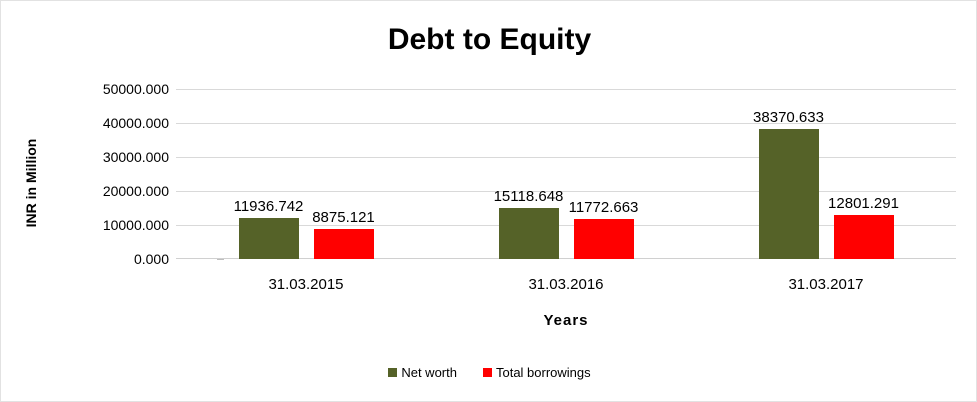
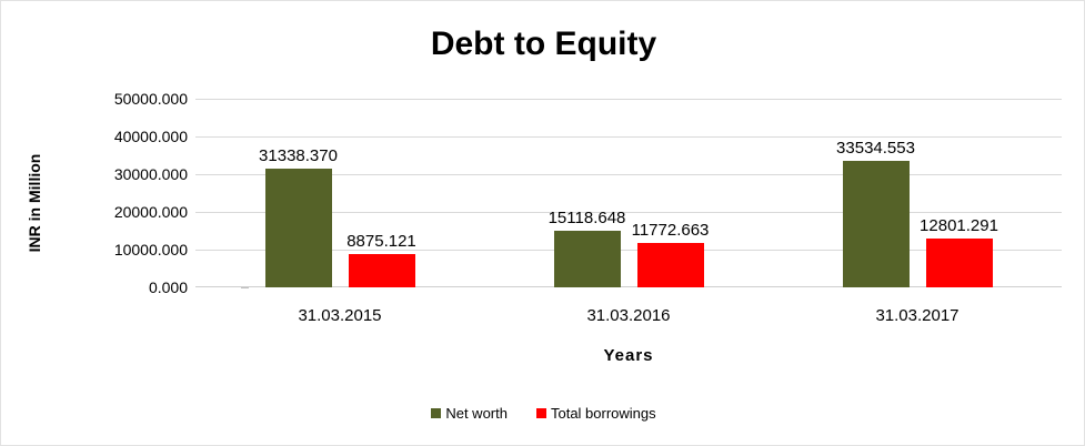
Net worth/31.03.2015: 11936.742 -> 31338.370
Net worth/31.03.2017: 38370.633 -> 33534.553
